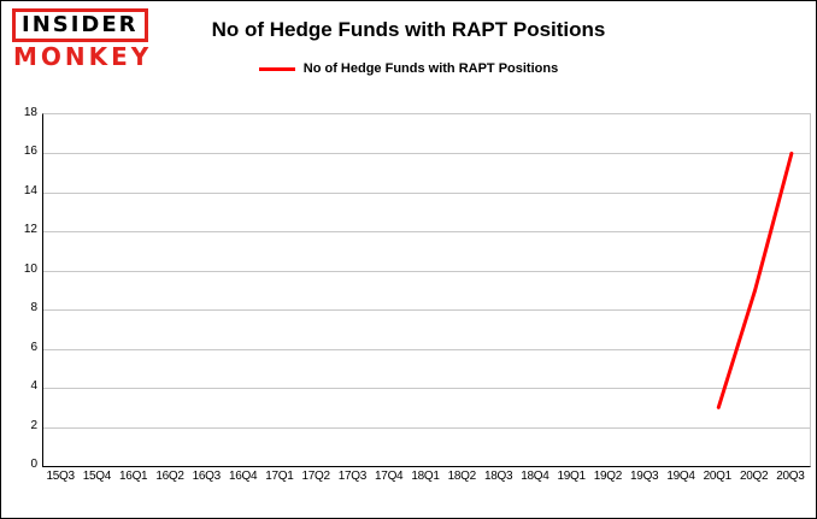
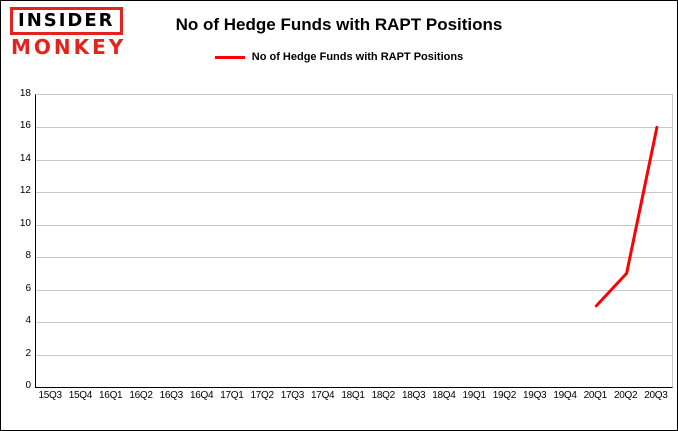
20Q1: 3 -> 5
20Q2: 9 -> 7
